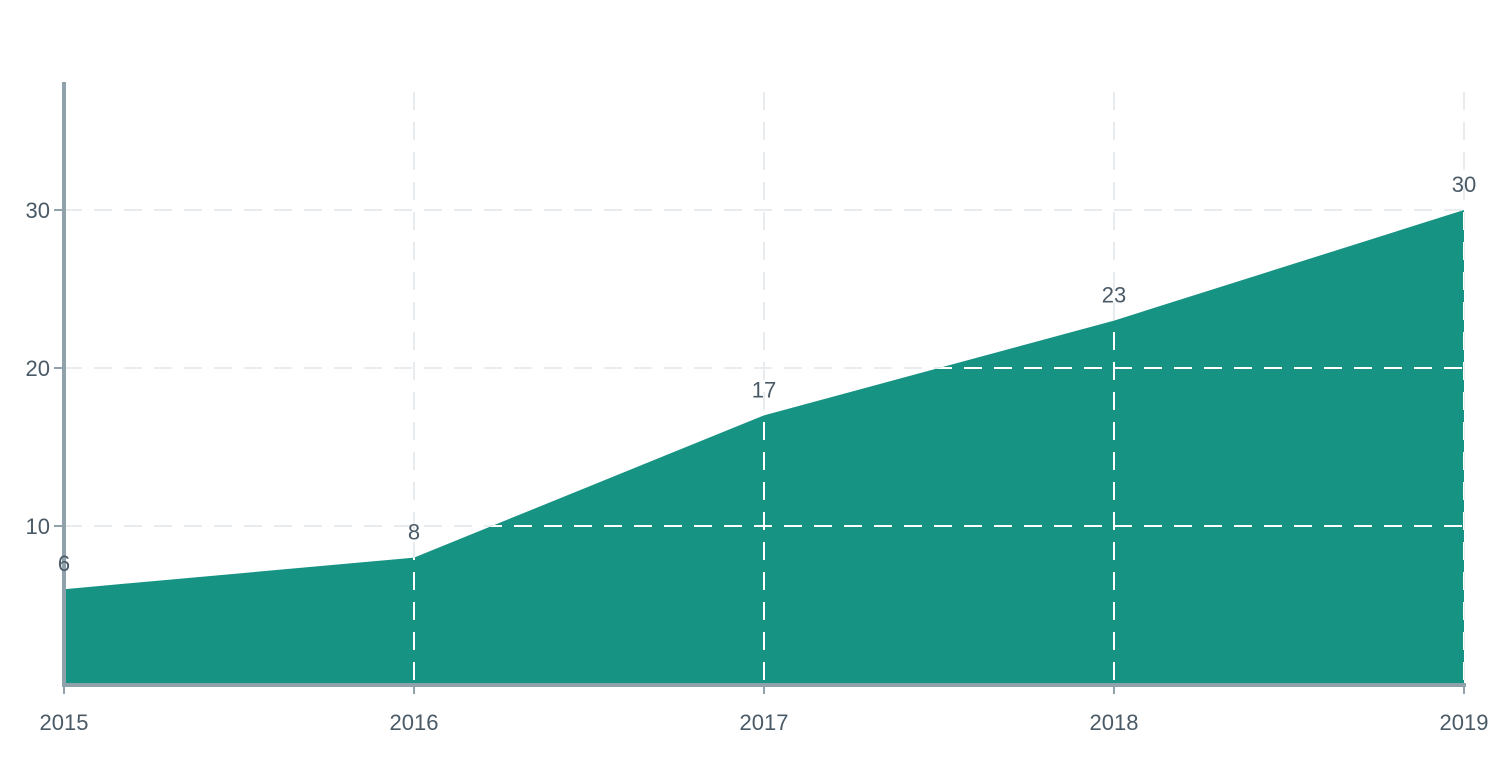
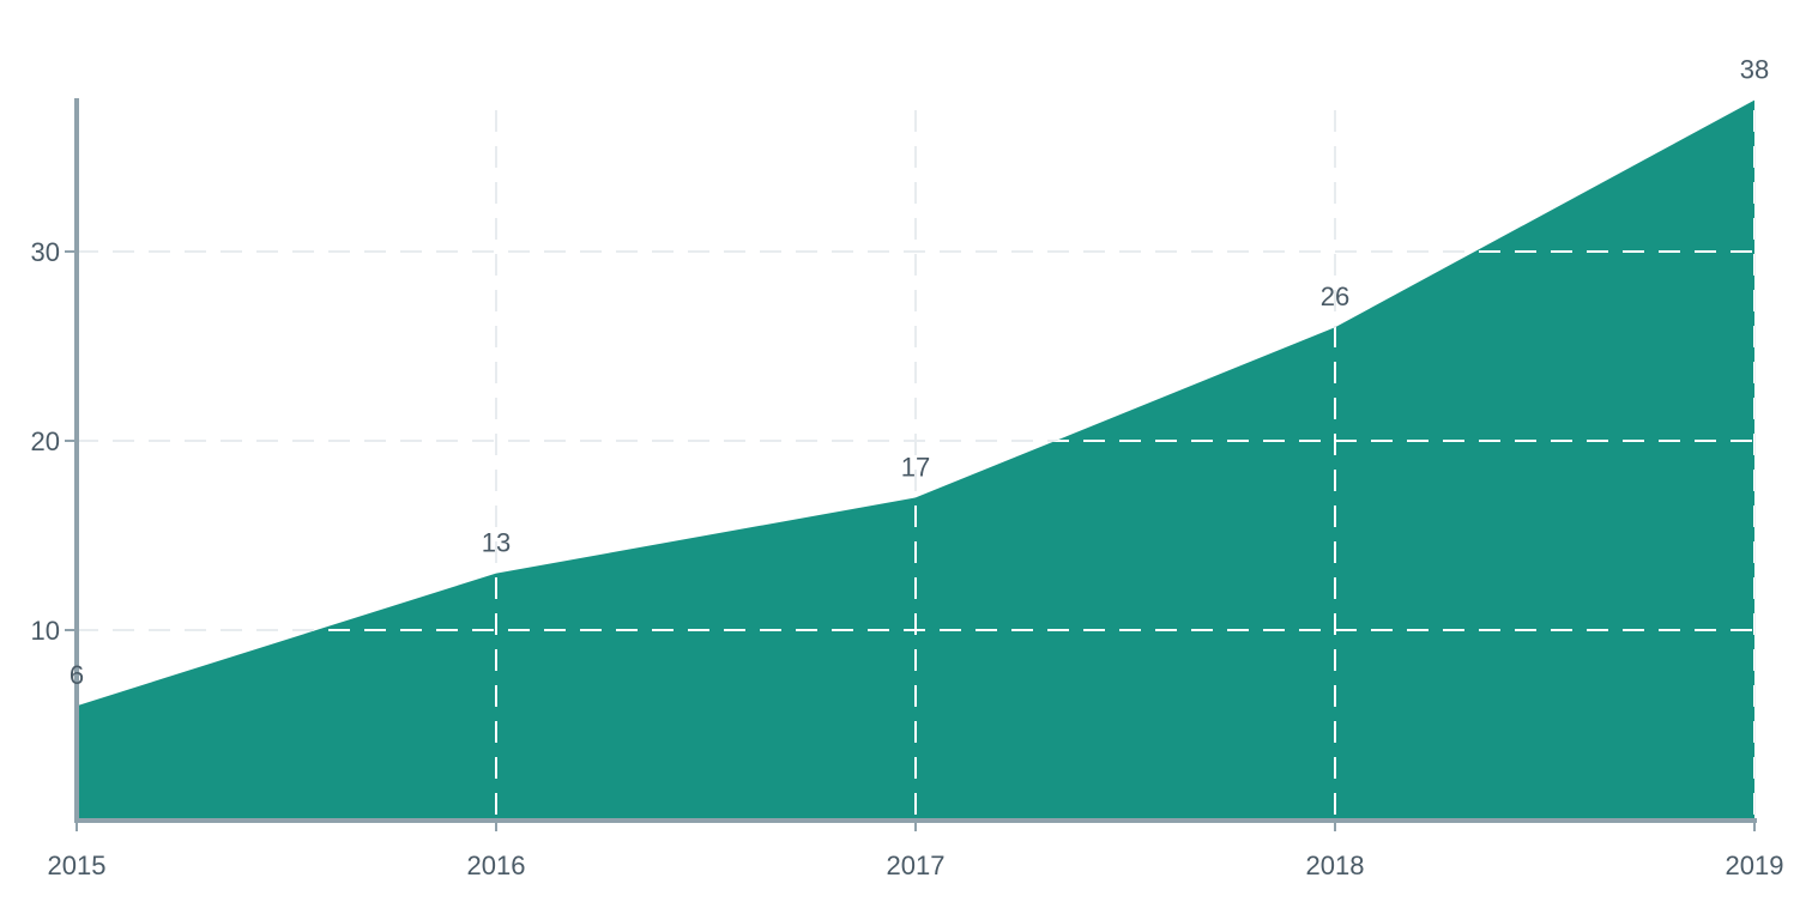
2016: 8 -> 13
2018: 23 -> 26
2019: 30 -> 38
